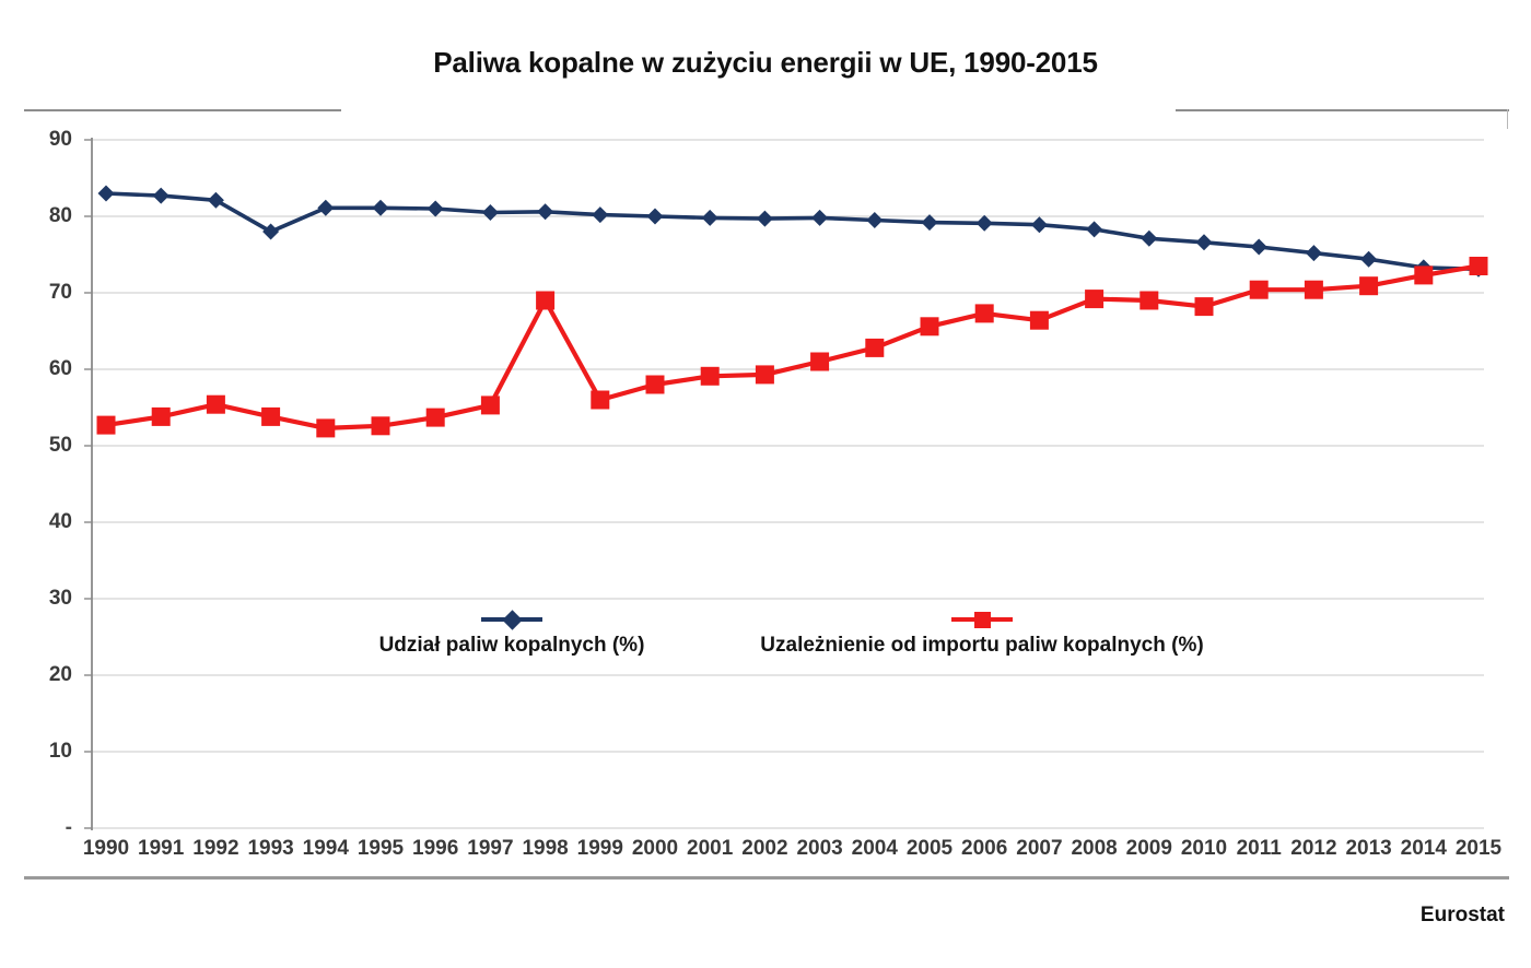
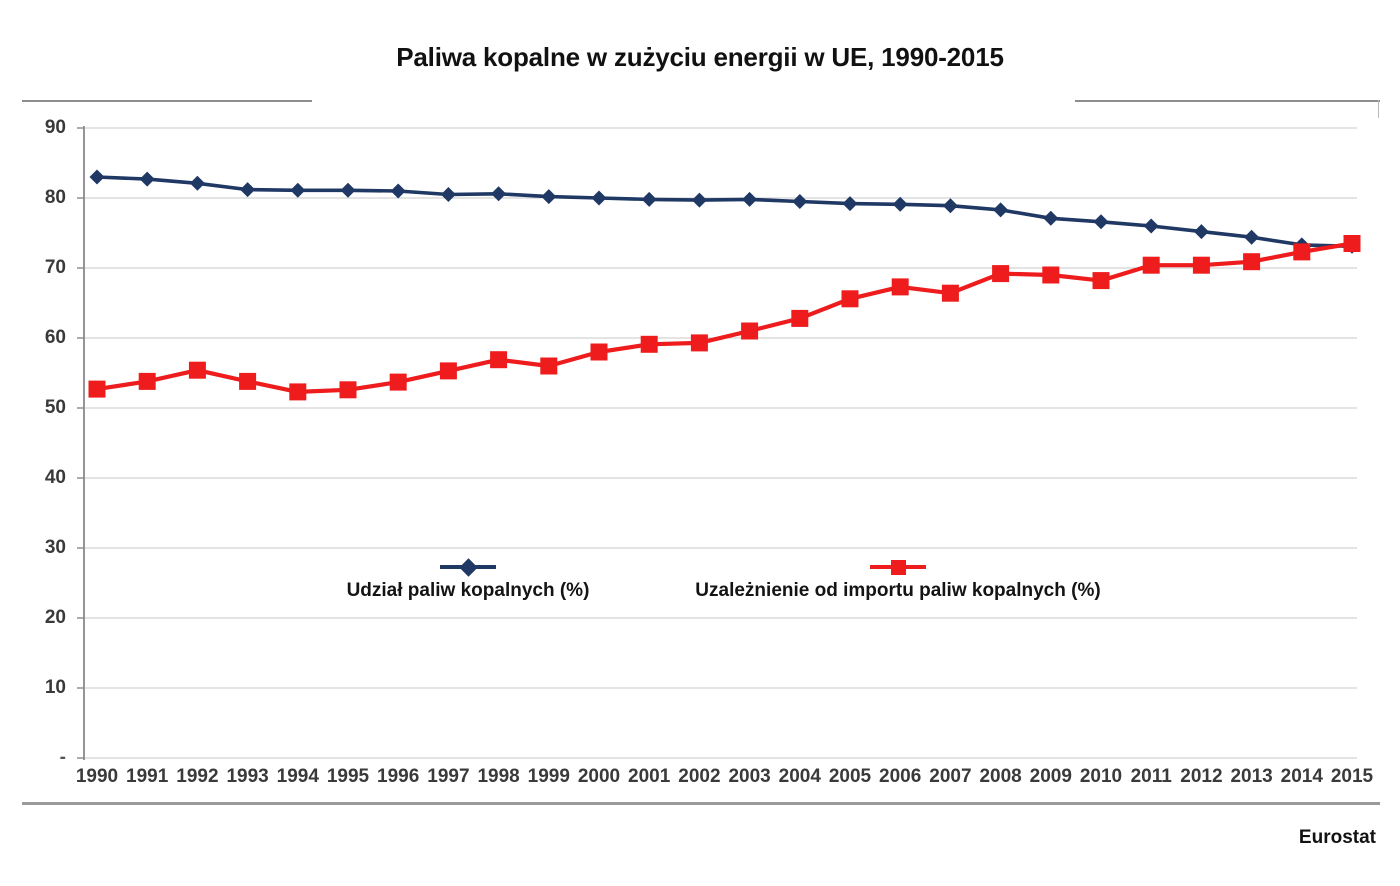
Udział paliw kopalnych (%)/1993: 78 -> 81
Uzależnienie od importu paliw kopalnych (%)/1998: 69 -> 57
